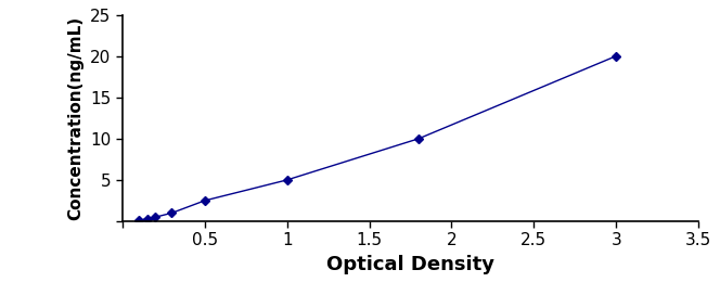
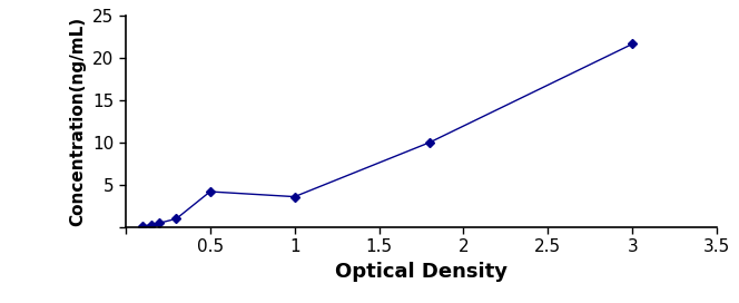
0.5: 2.5 -> 4.2
1: 5.0 -> 3.6
3: 20.0 -> 21.6
